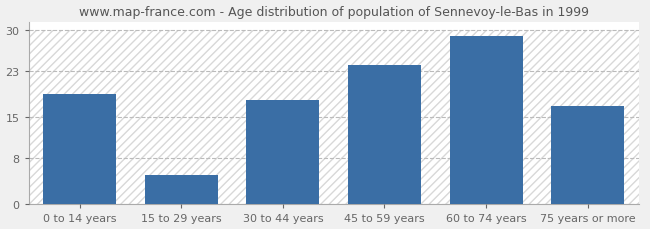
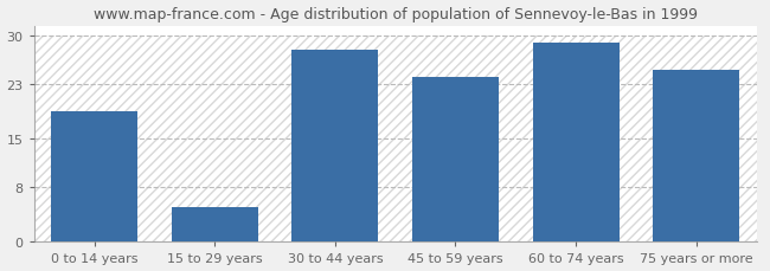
30 to 44 years: 18 -> 28
75 years or more: 17 -> 25
